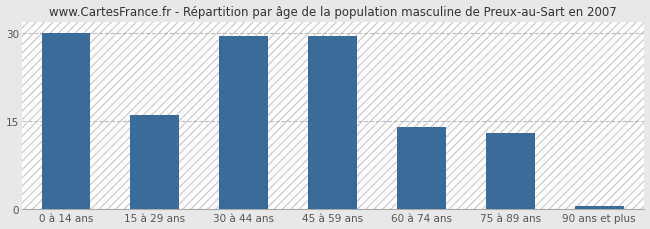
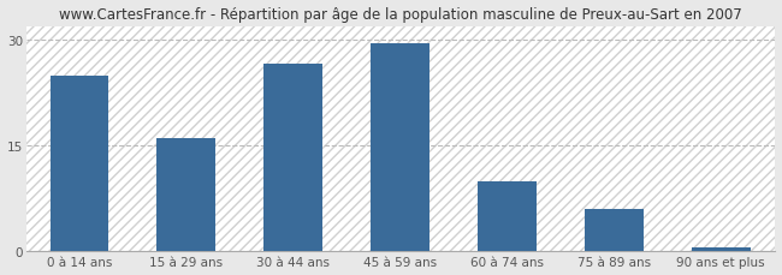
0 à 14 ans: 30.0 -> 25.0
30 à 44 ans: 29.5 -> 26.6
60 à 74 ans: 14.0 -> 10.0
75 à 89 ans: 13.0 -> 6.0
